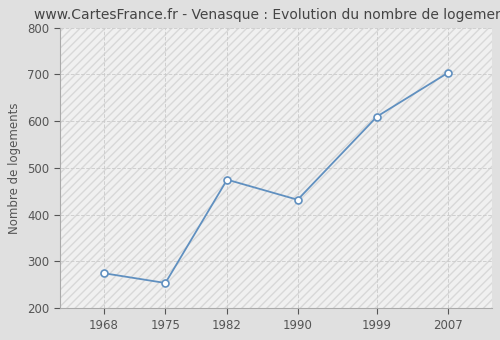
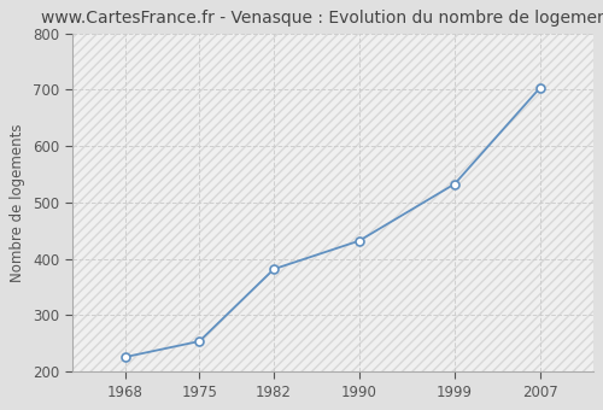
1968: 275 -> 226
1982: 475 -> 382
1999: 610 -> 533
